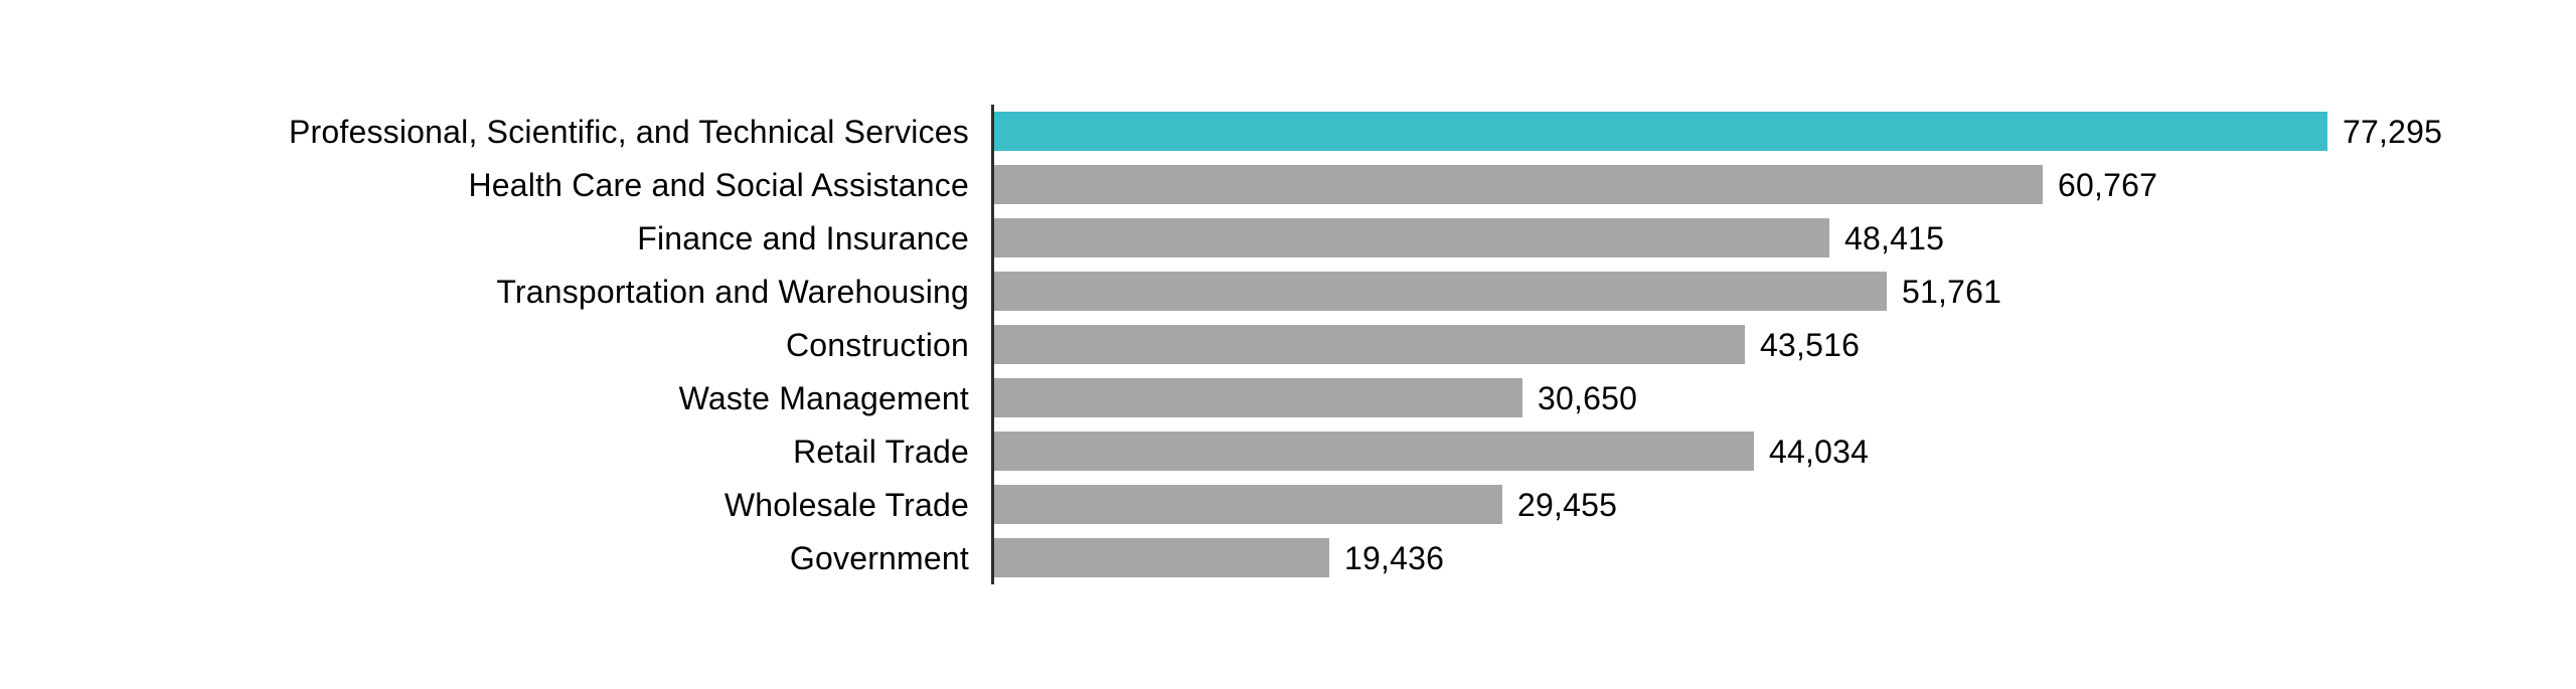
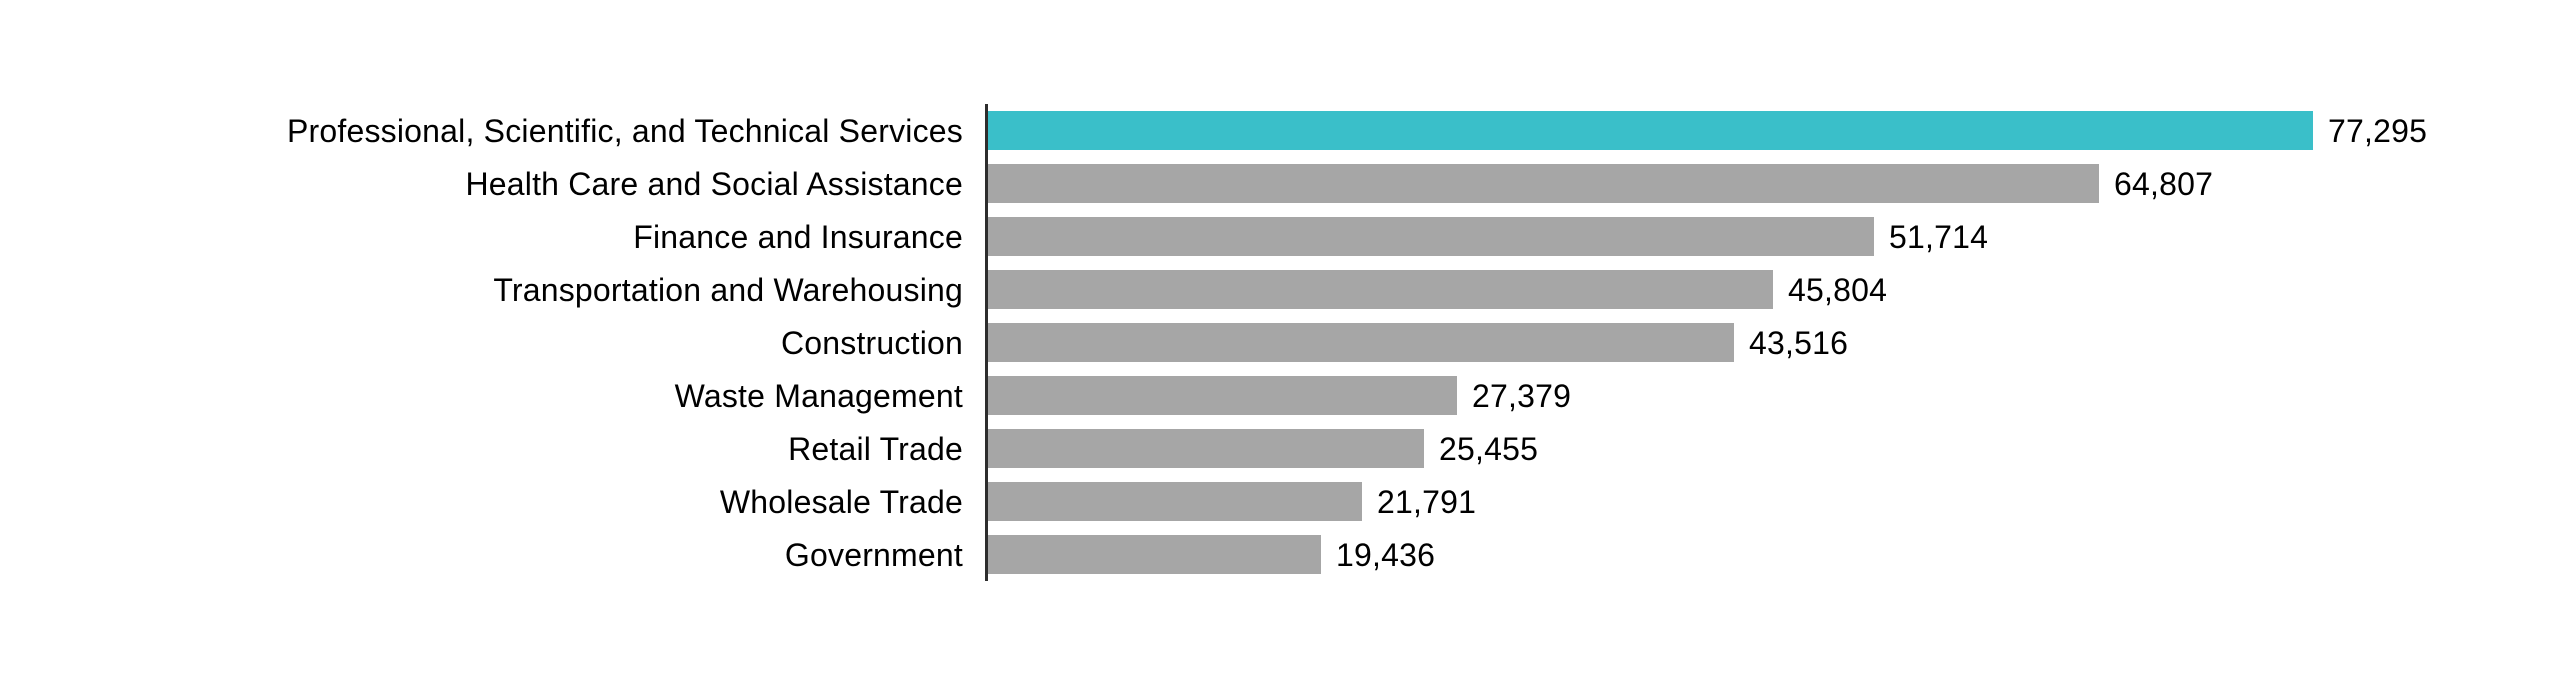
Health Care and Social Assistance: 60,767 -> 64,807
Finance and Insurance: 48,415 -> 51,714
Transportation and Warehousing: 51,761 -> 45,804
Waste Management: 30,650 -> 27,379
Retail Trade: 44,034 -> 25,455
Wholesale Trade: 29,455 -> 21,791
